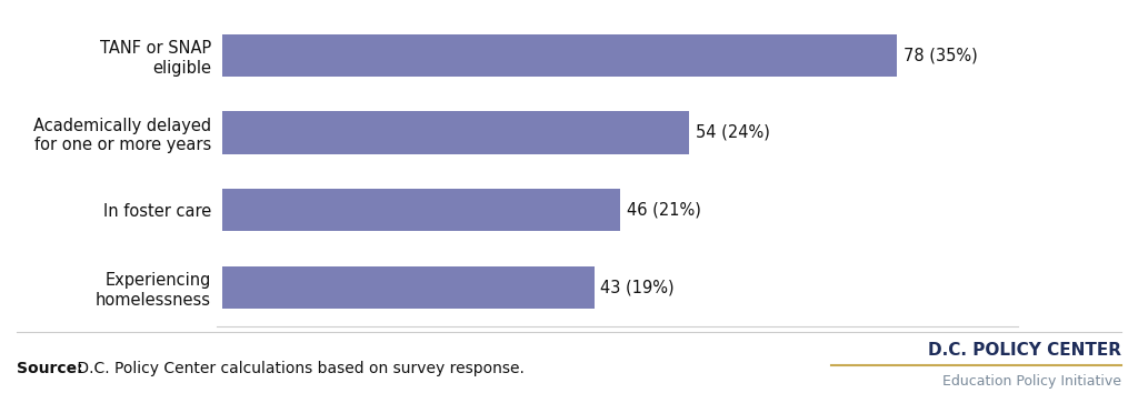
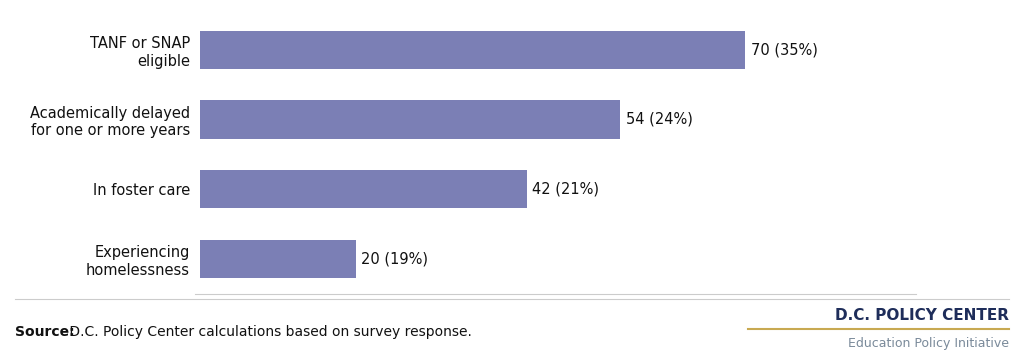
TANF or SNAP eligible: 78 -> 70
In foster care: 46 -> 42
Experiencing homelessness: 43 -> 20
